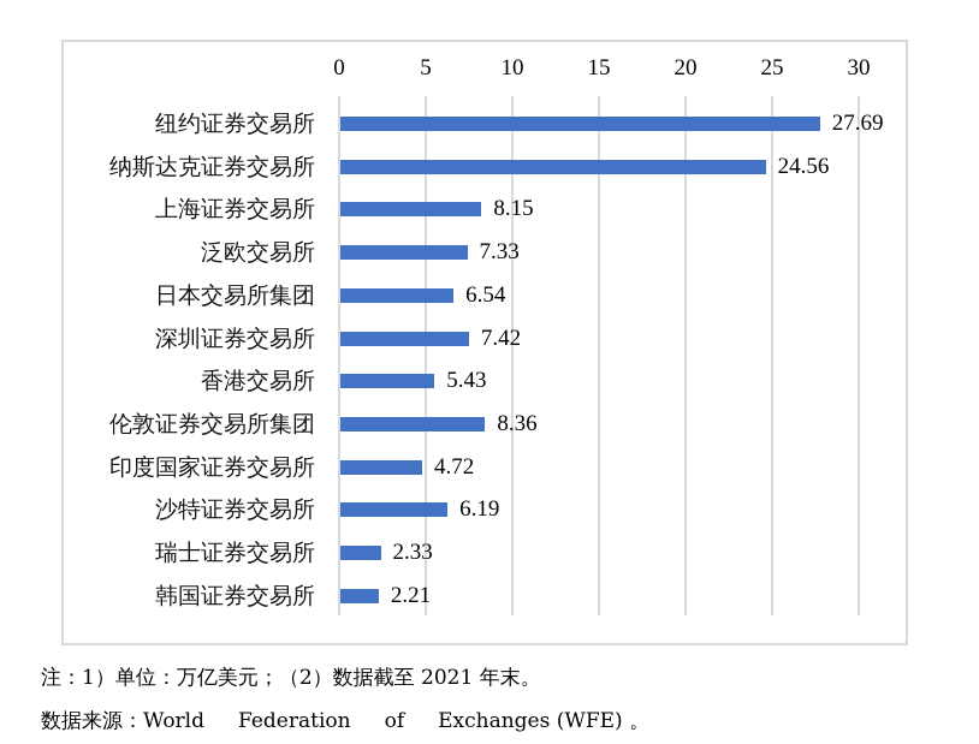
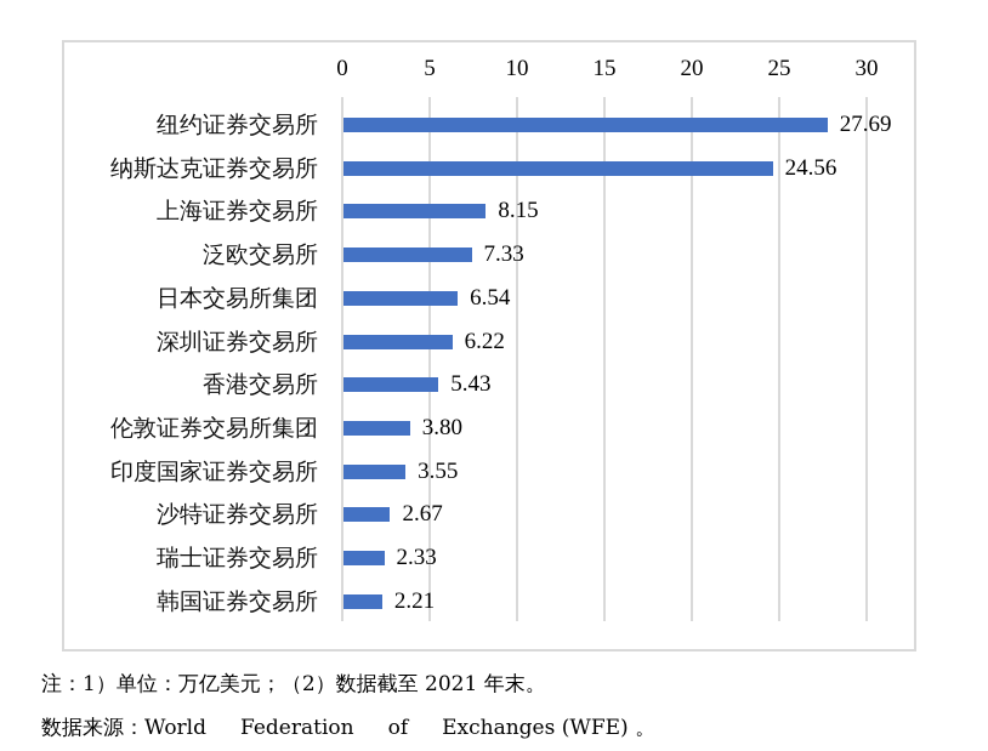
深圳证券交易所: 7.42 -> 6.22
伦敦证券交易所集团: 8.36 -> 3.80
印度国家证券交易所: 4.72 -> 3.55
沙特证券交易所: 6.19 -> 2.67
